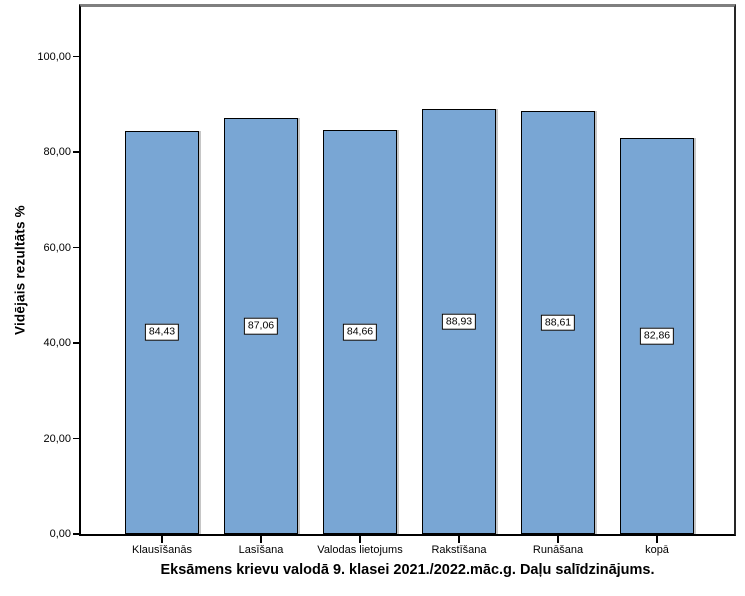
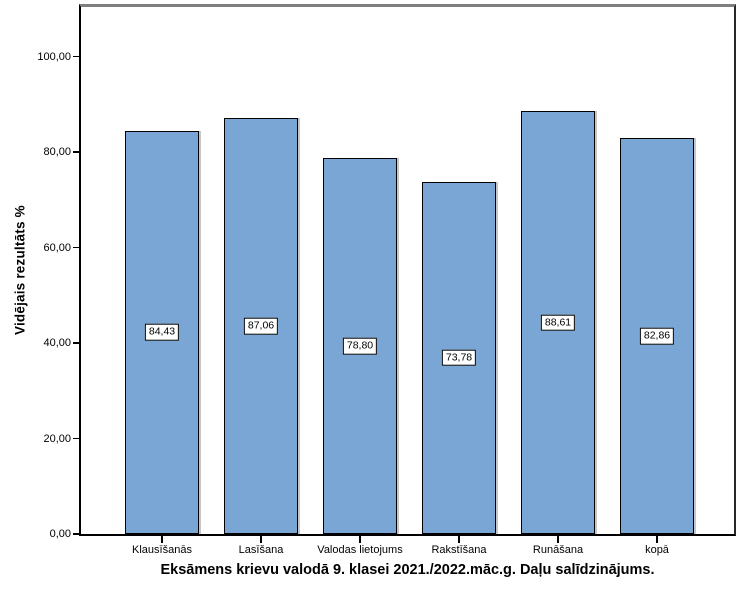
Valodas lietojums: 84,66 -> 78,80
Rakstīšana: 88,93 -> 73,78
